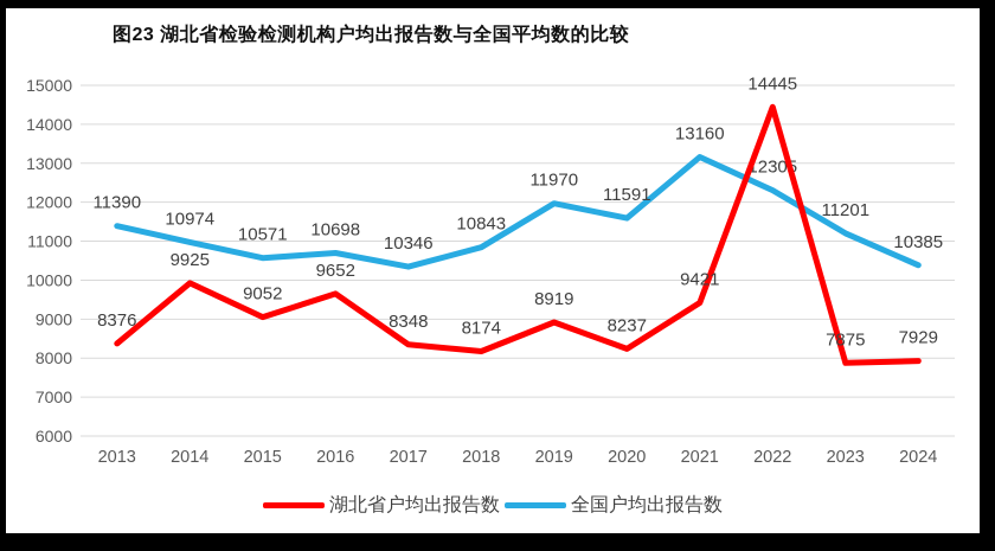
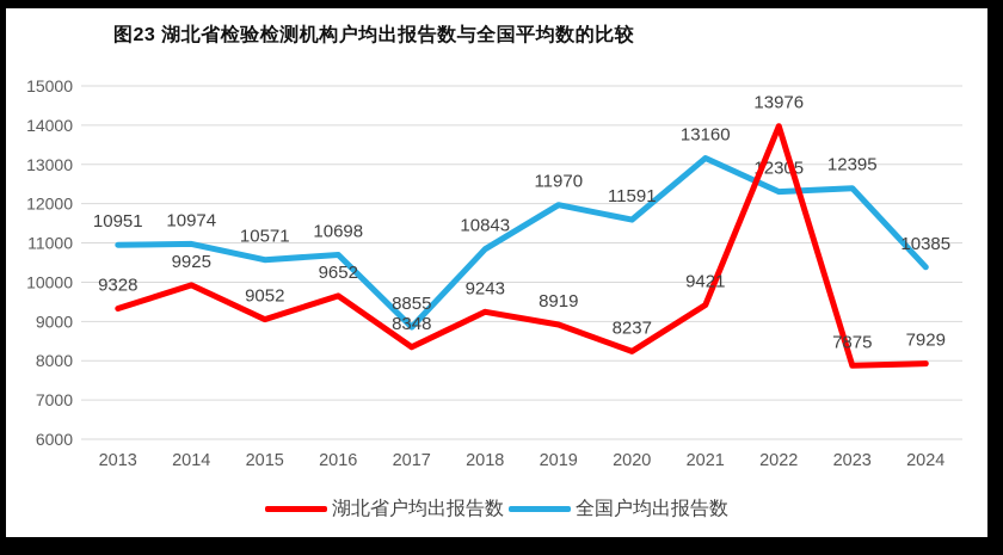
湖北省户均出报告数/2013: 8376 -> 9328
全国户均出报告数/2013: 11390 -> 10951
全国户均出报告数/2017: 10346 -> 8855
湖北省户均出报告数/2018: 8174 -> 9243
湖北省户均出报告数/2022: 14445 -> 13976
全国户均出报告数/2023: 11201 -> 12395
